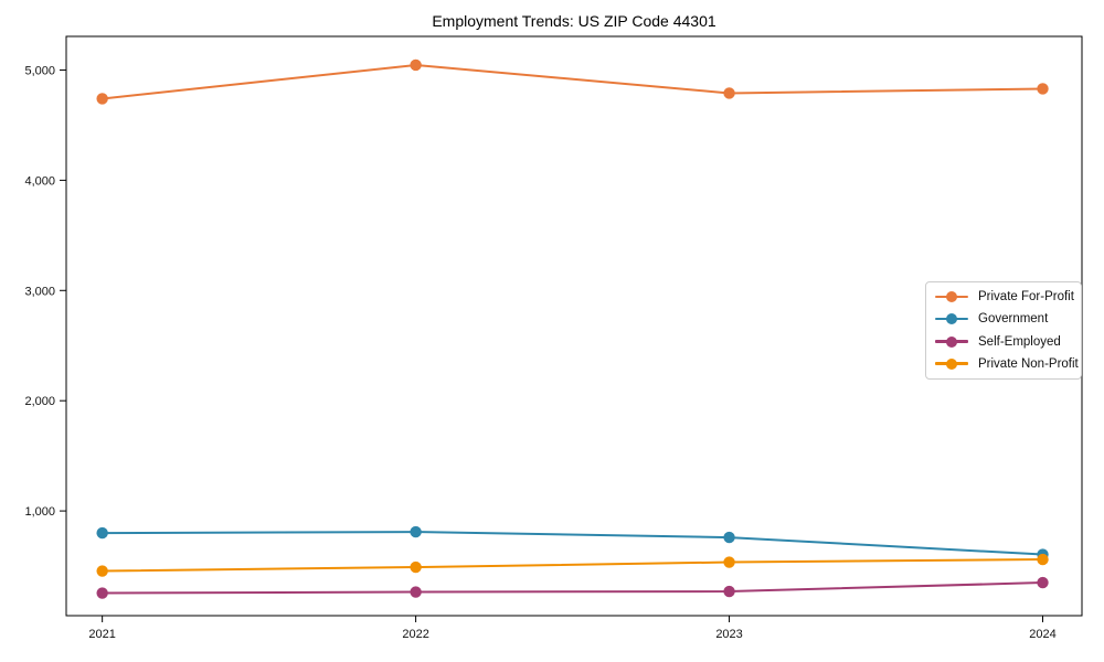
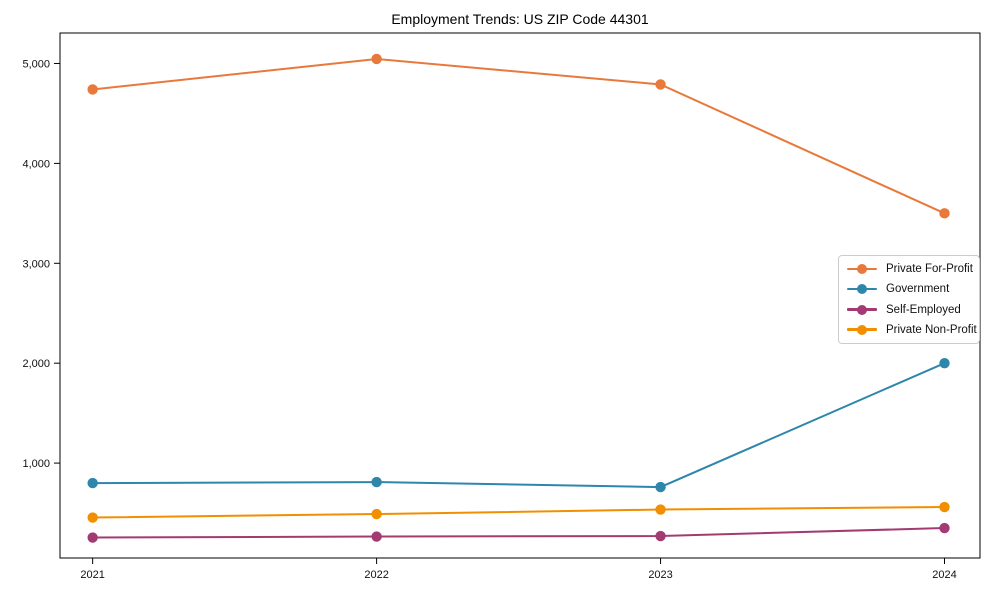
Private For-Profit/2024: 4800 -> 3500
Government/2024: 600 -> 2000
